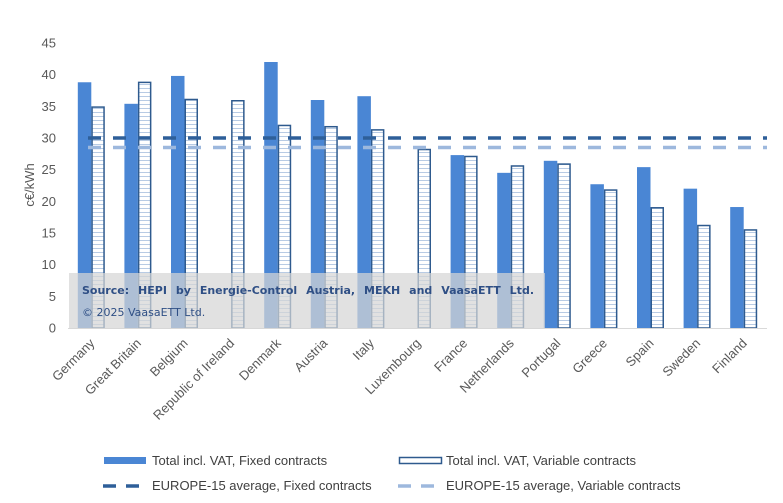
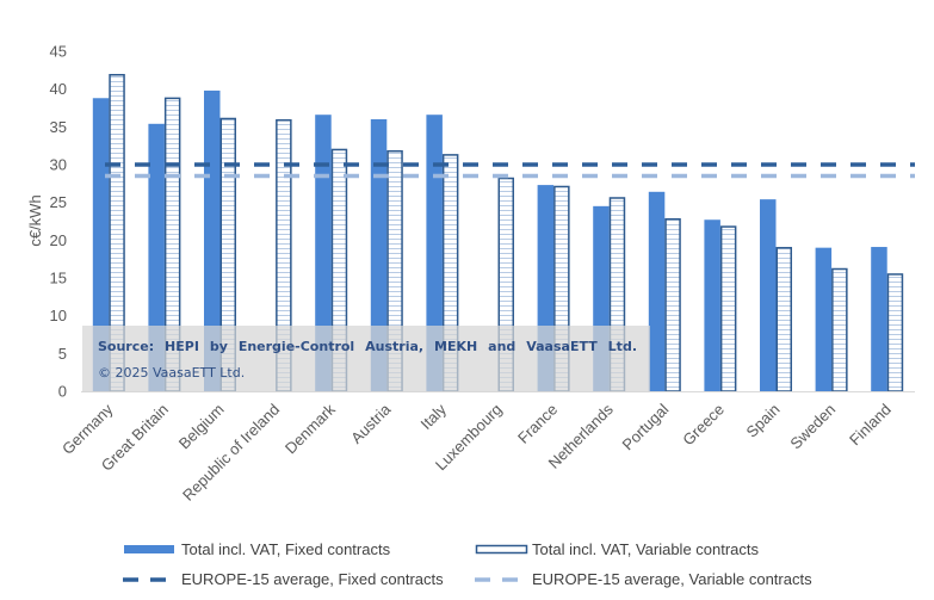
Total incl. VAT, Variable contracts/Germany: 35 -> 42
Total incl. VAT, Fixed contracts/Denmark: 42 -> 37
Total incl. VAT, Variable contracts/Portugal: 26 -> 23
Total incl. VAT, Fixed contracts/Sweden: 22 -> 19
